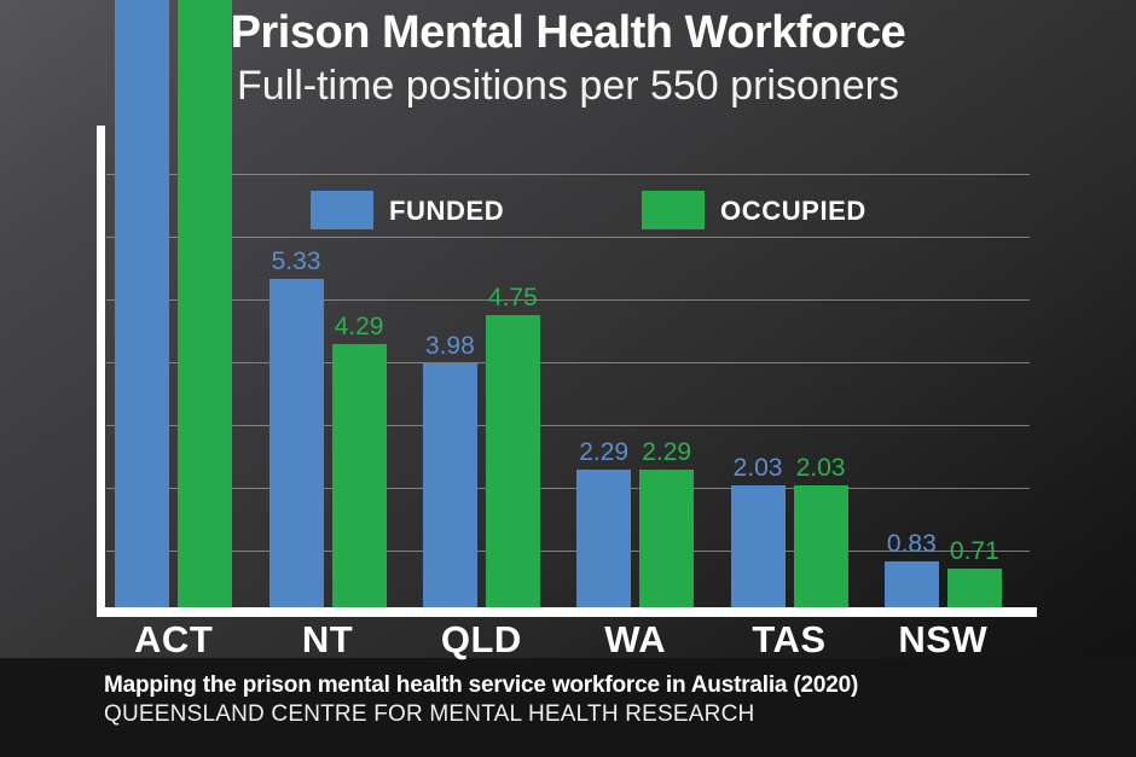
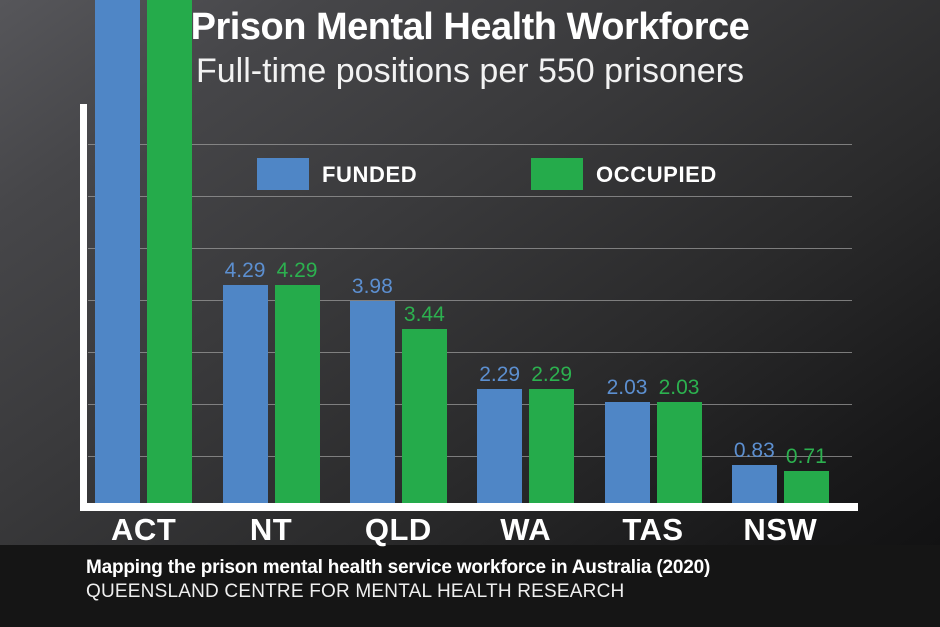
FUNDED/NT: 5.33 -> 4.29
OCCUPIED/QLD: 4.75 -> 3.44
